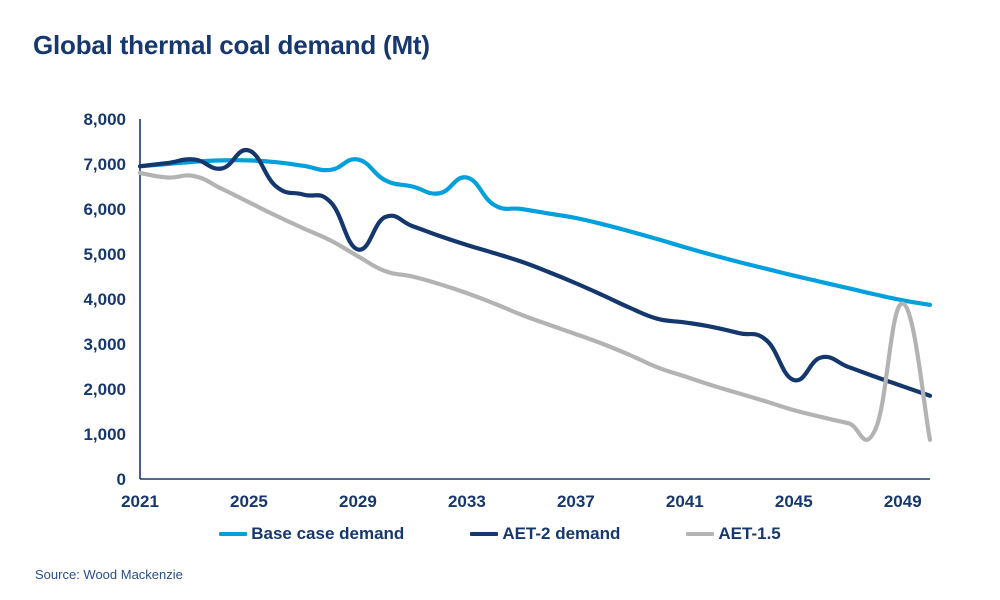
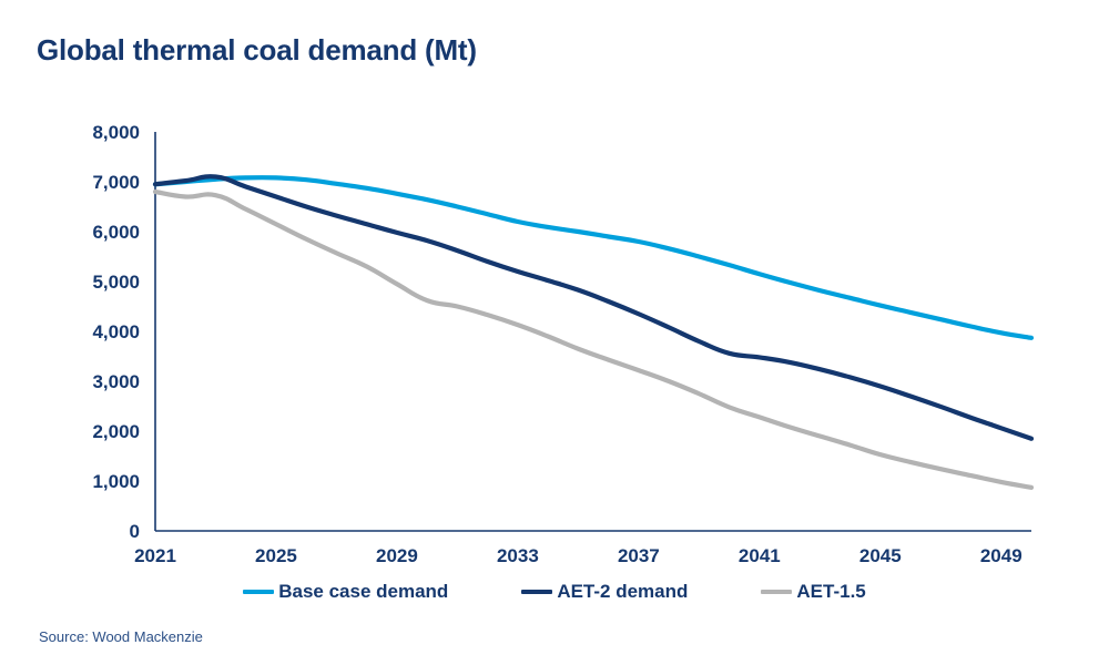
AET-2 demand/2025: 7300 -> 6700
Base case demand/2029: 7100 -> 6800
AET-2 demand/2029: 5100 -> 6000
Base case demand/2033: 6700 -> 6200
AET-2 demand/2045: 2200 -> 2900
AET-1.5/2049: 3900 -> 1000
